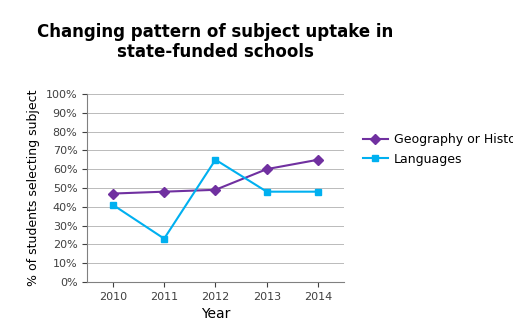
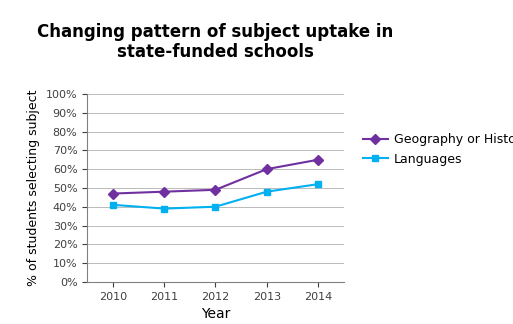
Languages/2011: 23% -> 39%
Languages/2012: 65% -> 40%
Languages/2014: 48% -> 52%
